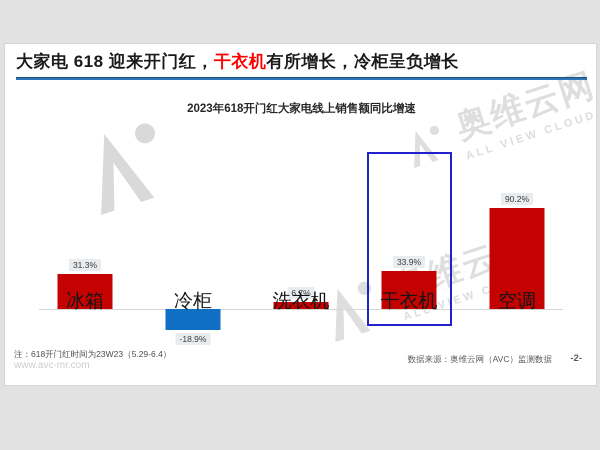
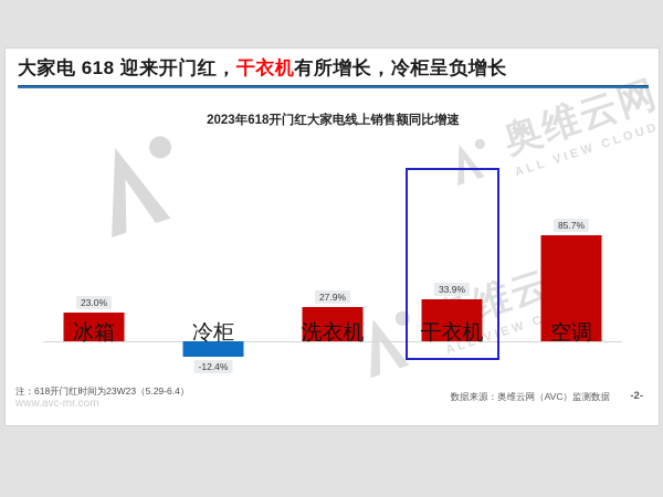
冰箱: 31.3% -> 23.0%
冷柜: -18.9% -> -12.4%
洗衣机: 6.7% -> 27.9%
空调: 90.2% -> 85.7%
